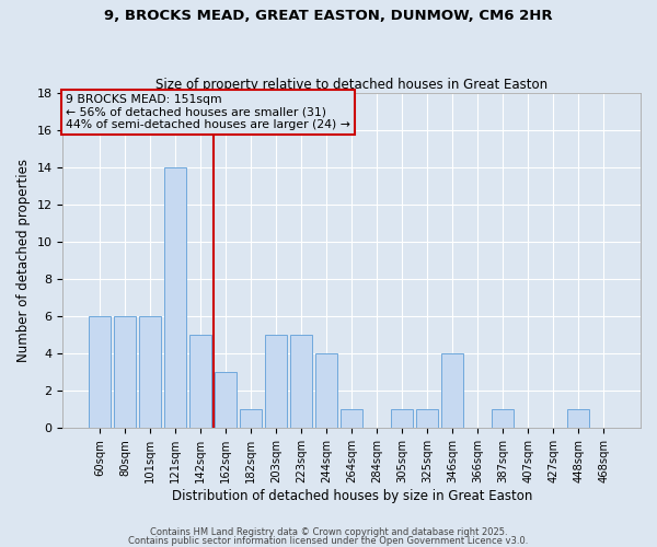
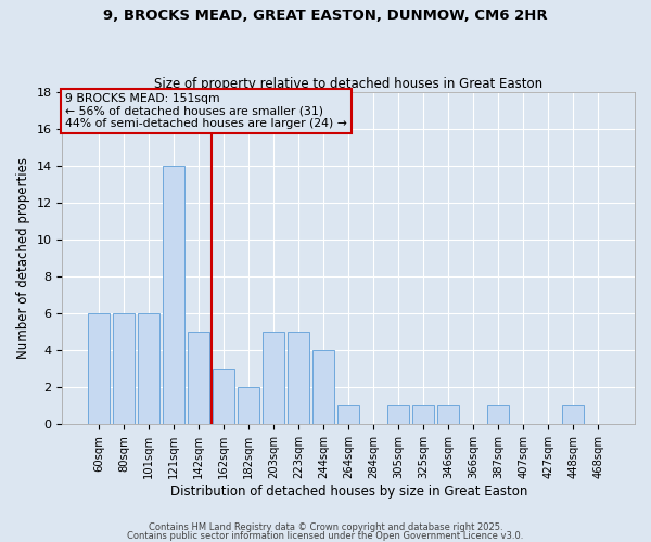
182sqm: 1 -> 2
346sqm: 4 -> 1
